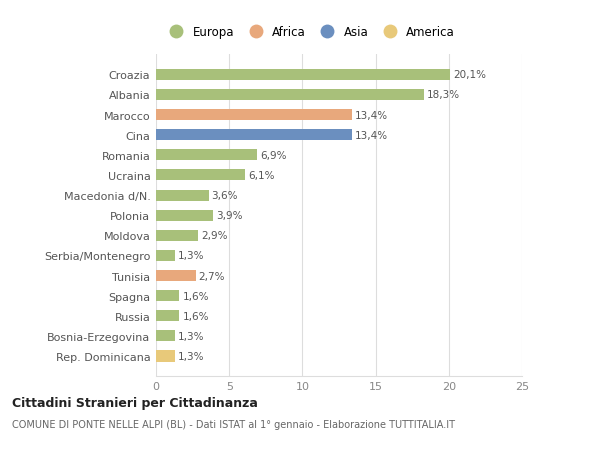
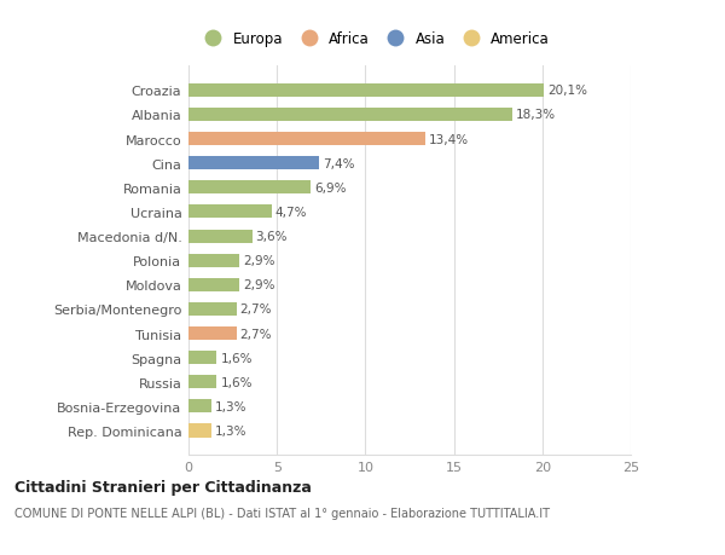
Cina: 13,4% -> 7,4%
Ucraina: 6,1% -> 4,7%
Polonia: 3,9% -> 2,9%
Serbia/Montenegro: 1,3% -> 2,7%
